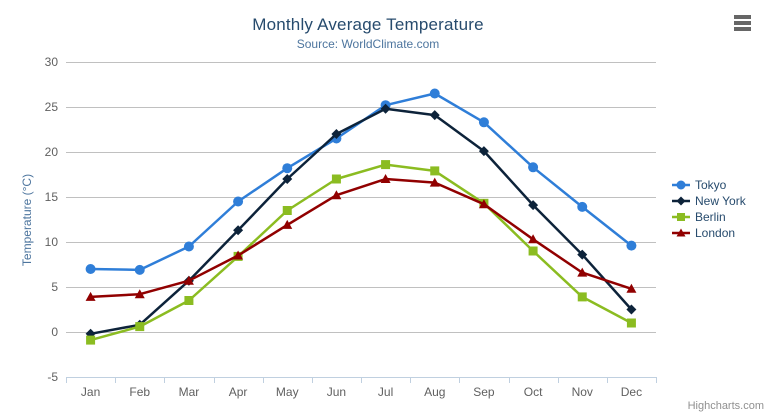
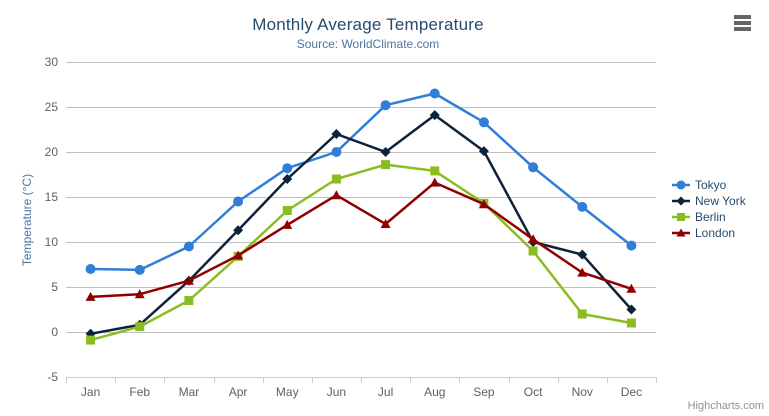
Tokyo/Jun: 22 -> 20
New York/Jul: 25 -> 20
London/Jul: 17 -> 12
New York/Oct: 14 -> 10
Berlin/Nov: 4 -> 2
